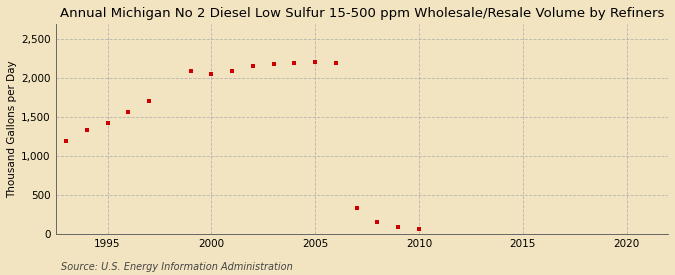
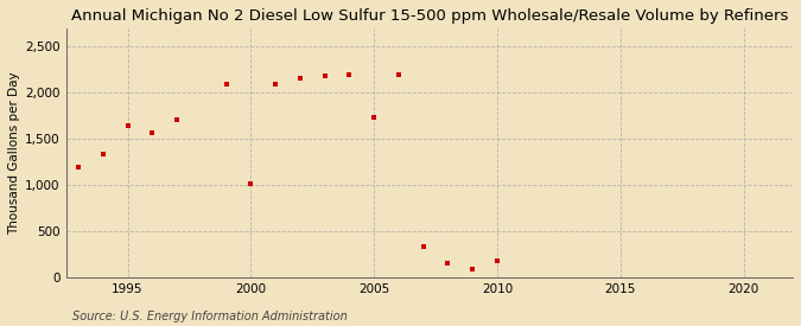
1995: 1,420 -> 1,640
2000: 2,060 -> 1,020
2005: 2,200 -> 1,740
2010: 60 -> 180
